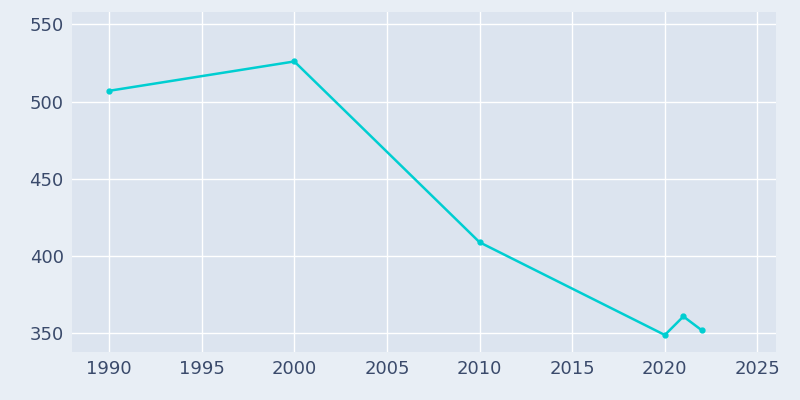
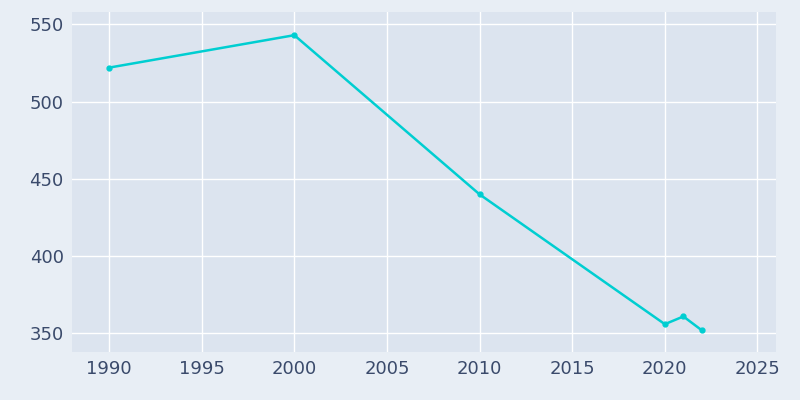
1990: 507 -> 522
2000: 526 -> 543
2010: 409 -> 440
2020: 349 -> 356
